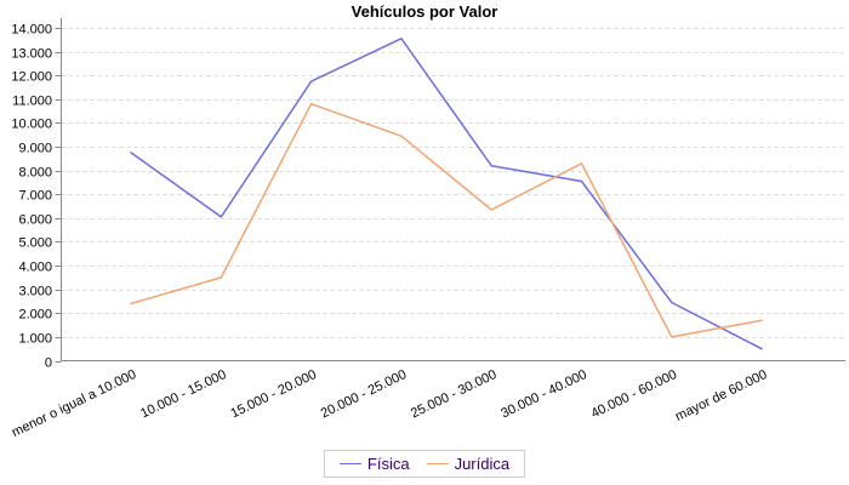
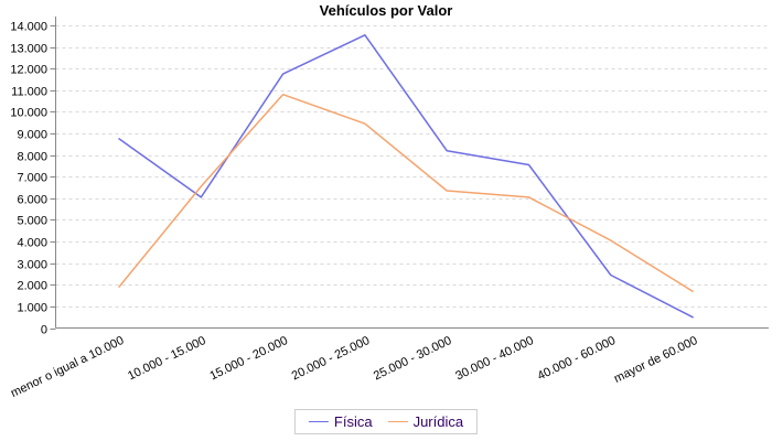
Jurídica/menor o igual a 10.000: 2400 -> 1900
Jurídica/10.000 - 15.000: 3500 -> 6600
Jurídica/30.000 - 40.000: 8300 -> 6000
Jurídica/40.000 - 60.000: 1000 -> 4000
